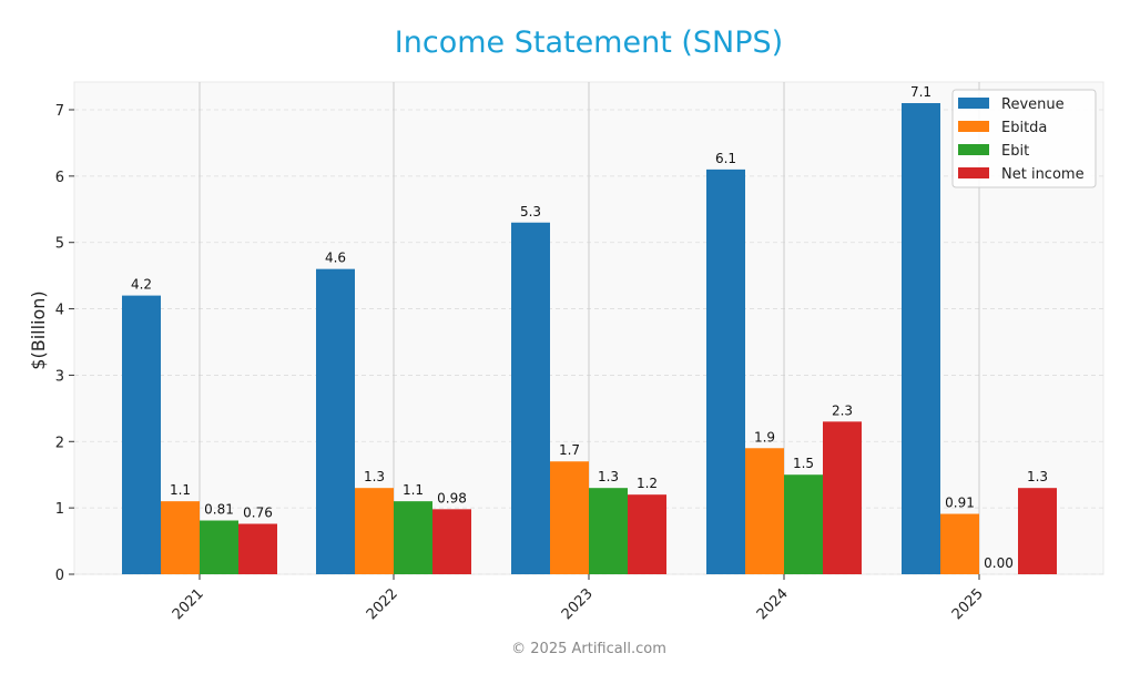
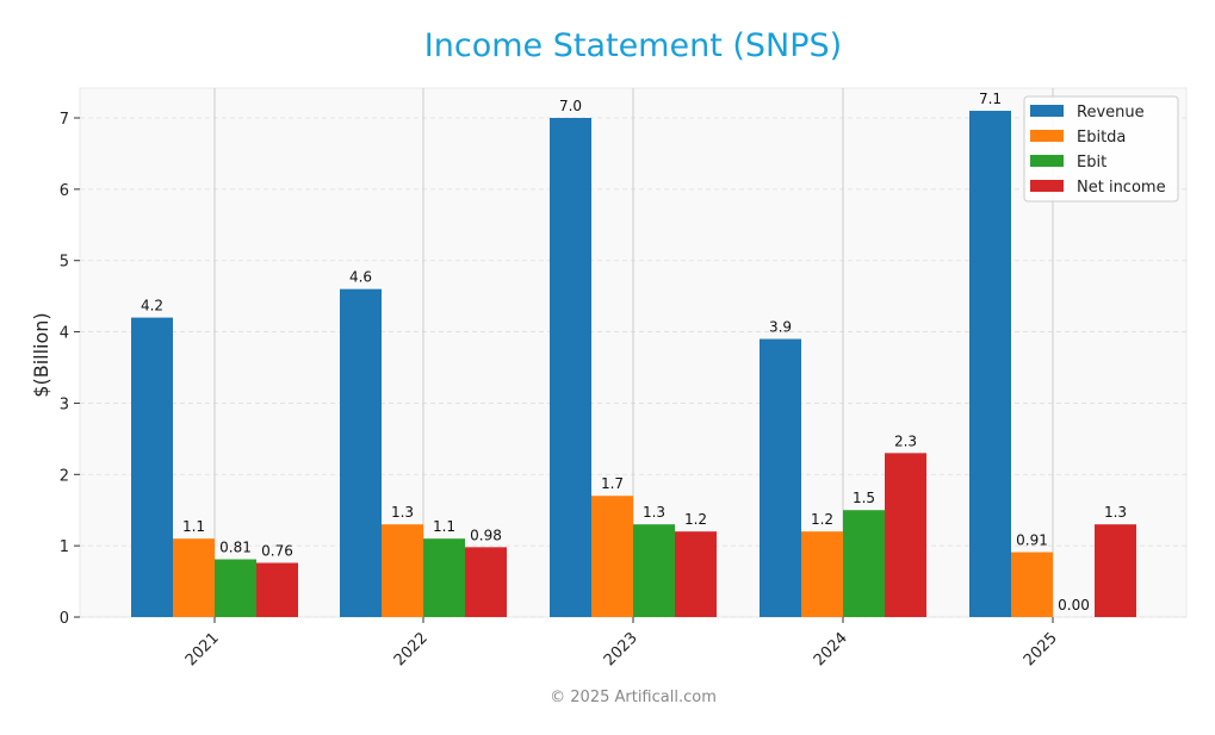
Revenue/2023: 5.3 -> 7.0
Revenue/2024: 6.1 -> 3.9
Ebitda/2024: 1.9 -> 1.2
